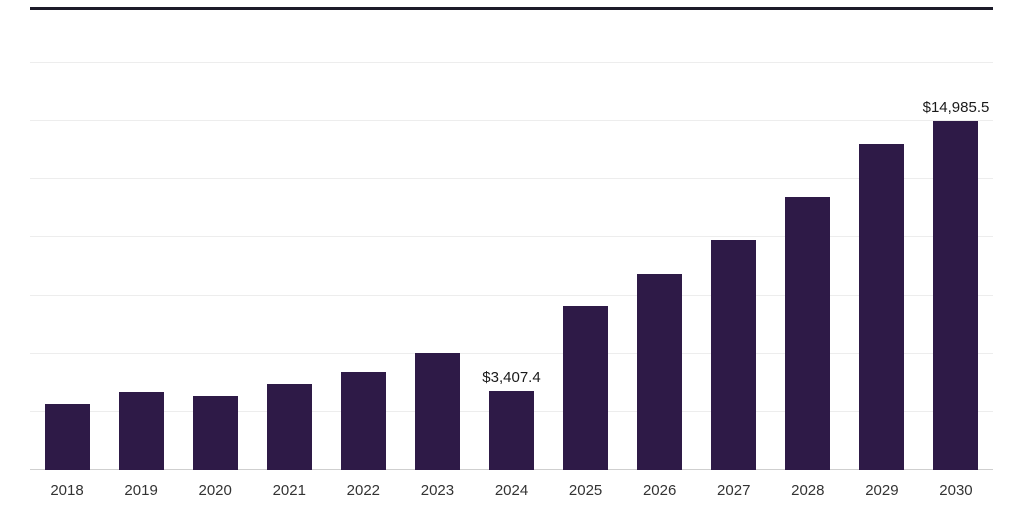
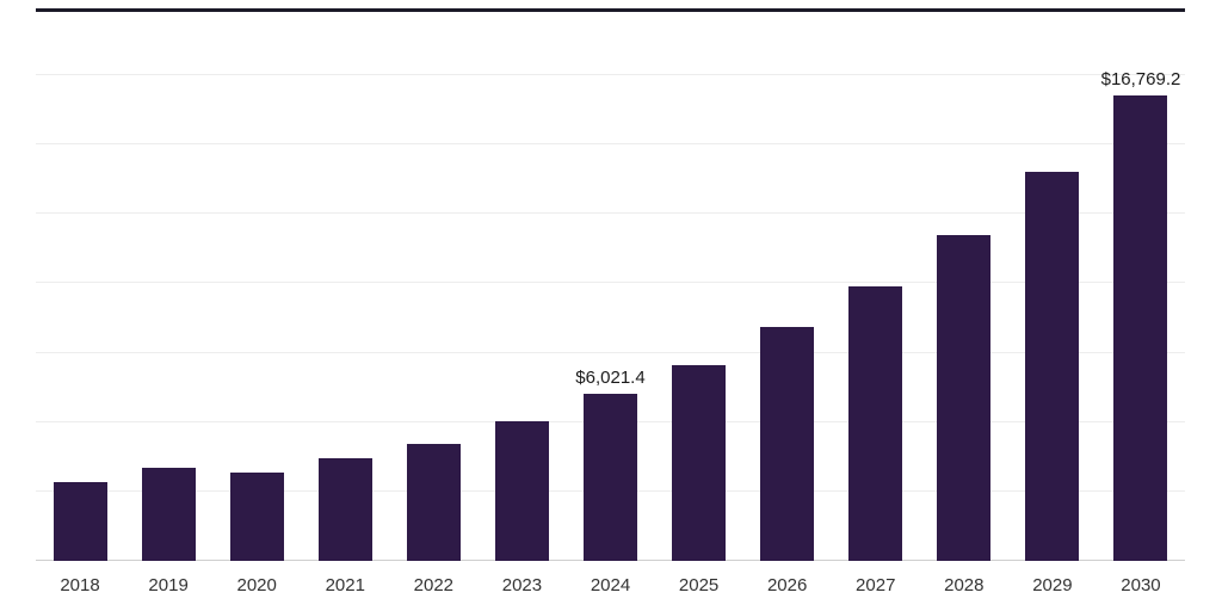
2024: $3,407.4 -> $6,021.4
2030: $14,985.5 -> $16,769.2
